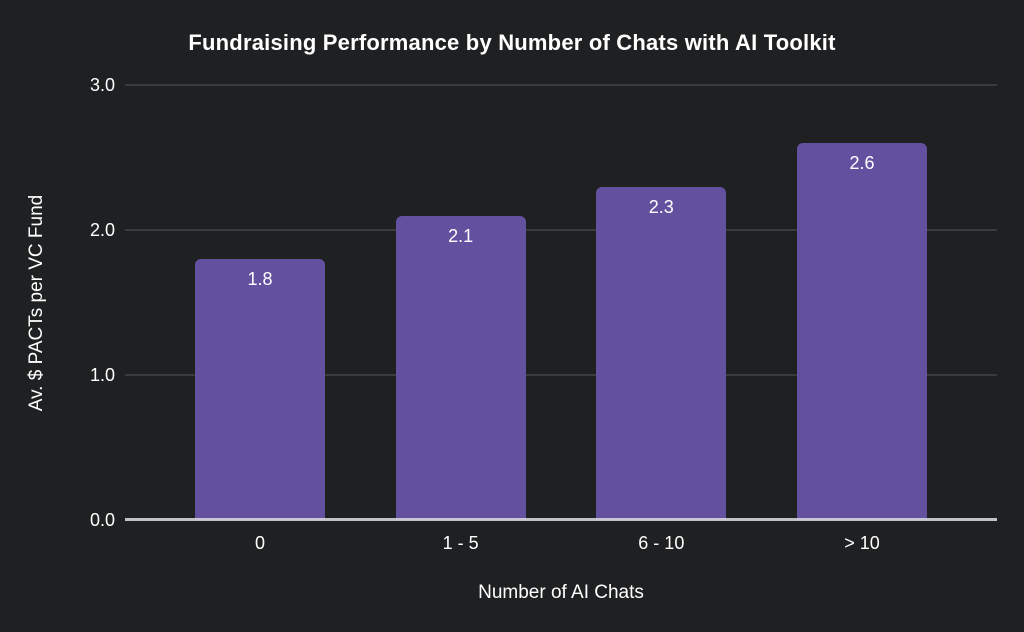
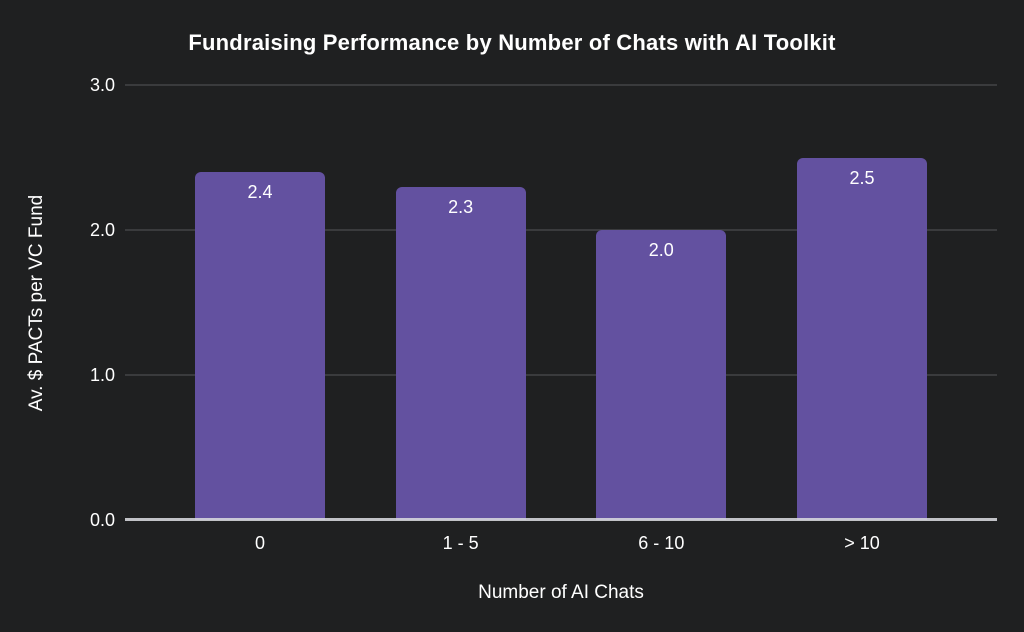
0: 1.8 -> 2.4
1 - 5: 2.1 -> 2.3
6 - 10: 2.3 -> 2.0
> 10: 2.6 -> 2.5
